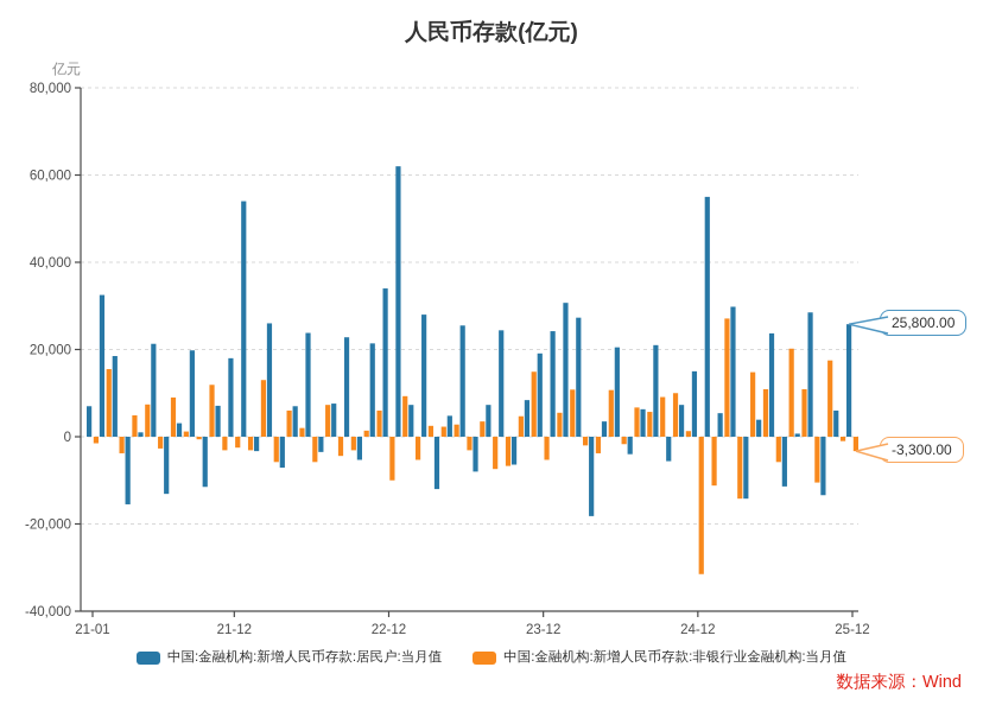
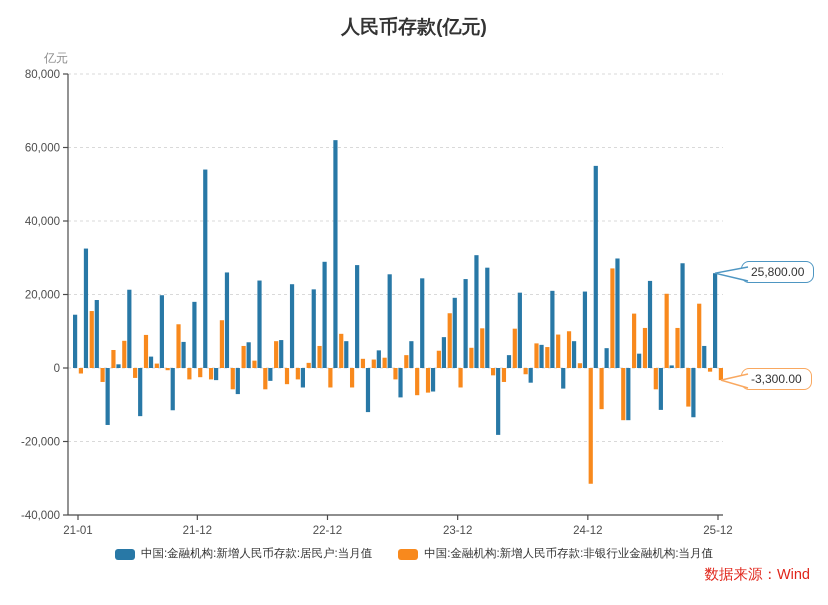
中国:金融机构:新增人民币存款:居民户:当月值/21-01: 7000 -> 14000
中国:金融机构:新增人民币存款:居民户:当月值/22-12: 34000 -> 29000
中国:金融机构:新增人民币存款:非银行业金融机构:当月值/22-12: -10000 -> -5000
中国:金融机构:新增人民币存款:居民户:当月值/24-12: 15000 -> 21000
